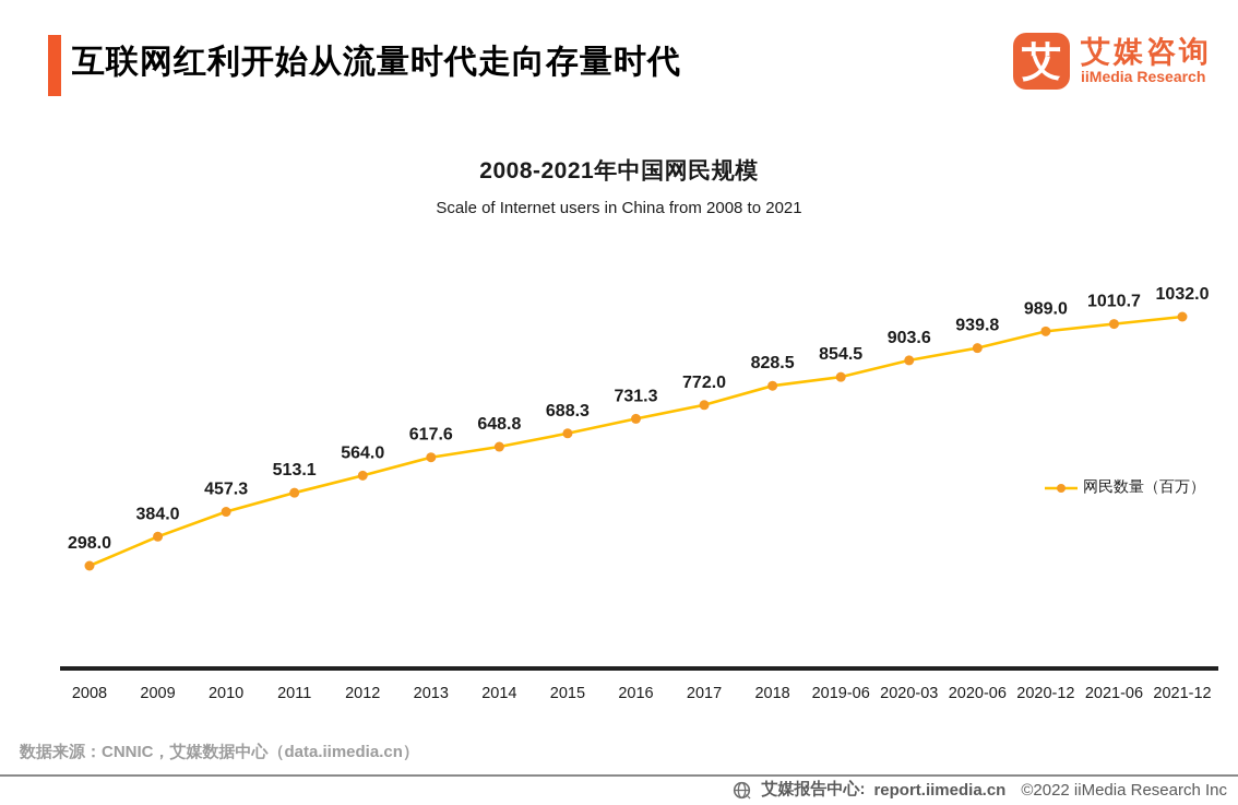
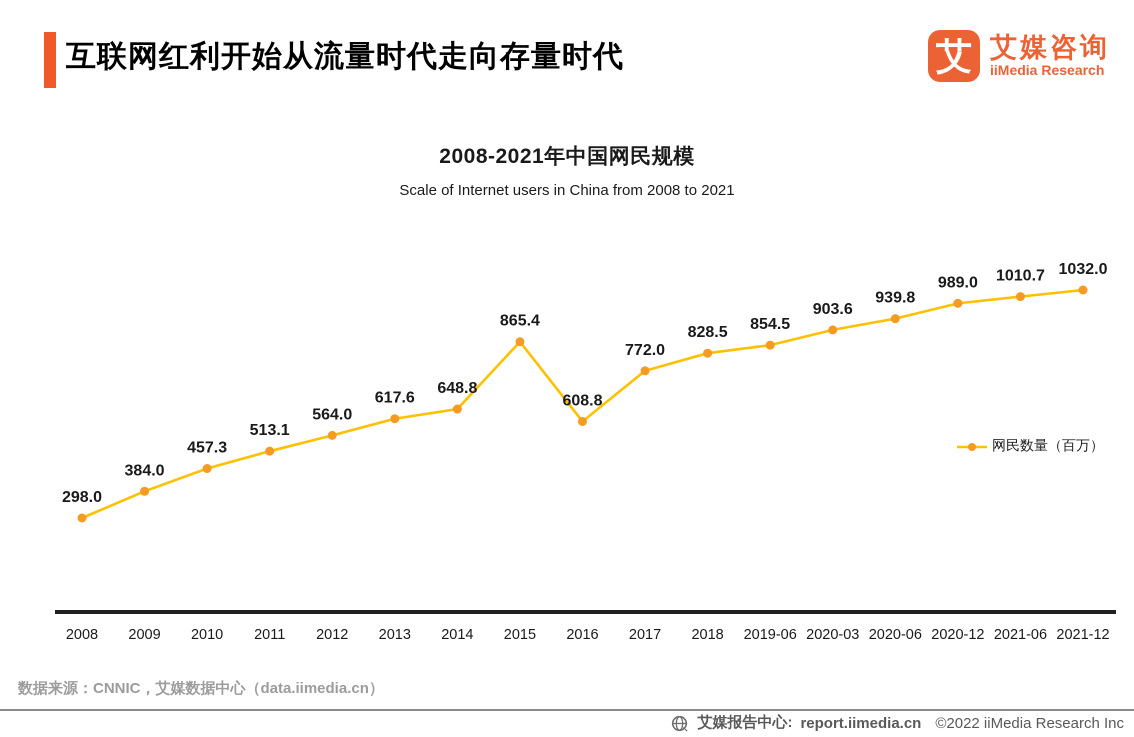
2015: 688.3 -> 865.4
2016: 731.3 -> 608.8
